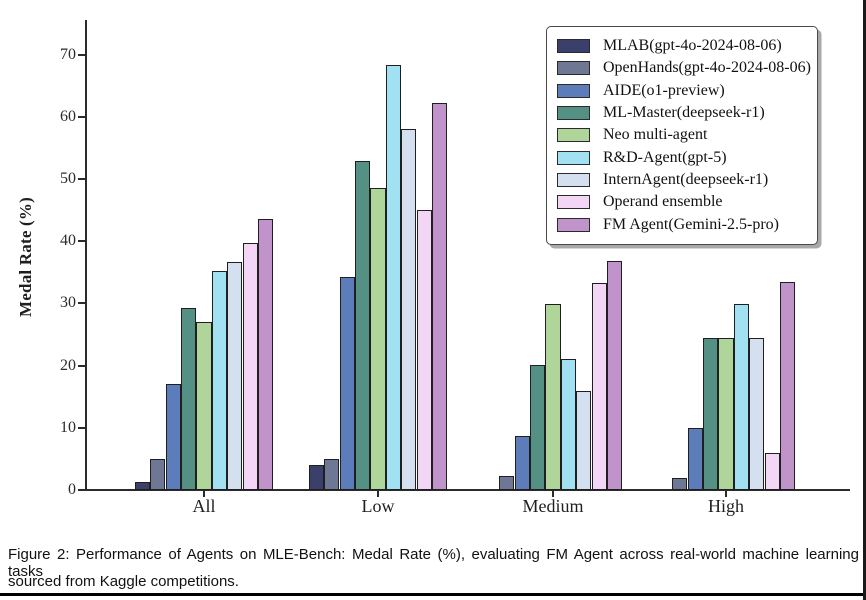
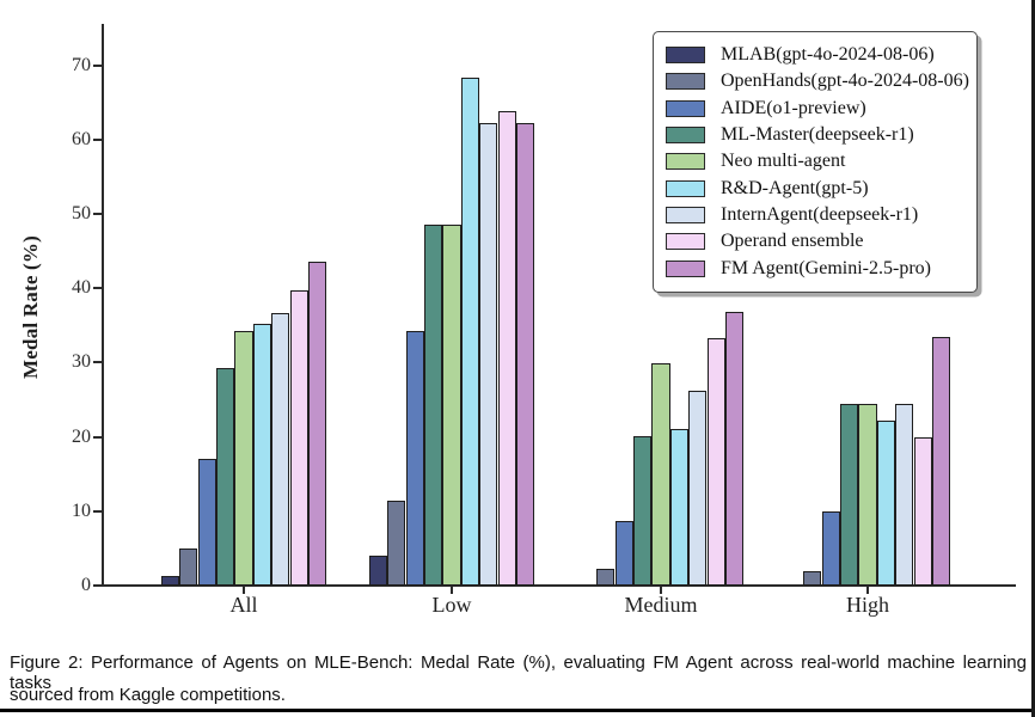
Neo multi-agent/All: 27 -> 34
OpenHands(gpt-4o-2024-08-06)/Low: 5 -> 11
ML-Master(deepseek-r1)/Low: 53 -> 49
InternAgent(deepseek-r1)/Low: 58 -> 62
Operand ensemble/Low: 45 -> 64
InternAgent(deepseek-r1)/Medium: 16 -> 26
R&D-Agent(gpt-5)/High: 30 -> 22
Operand ensemble/High: 6 -> 20
